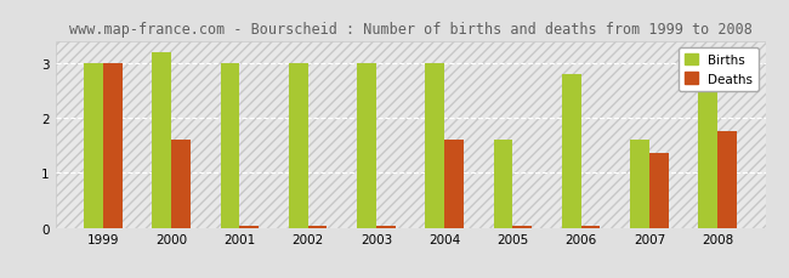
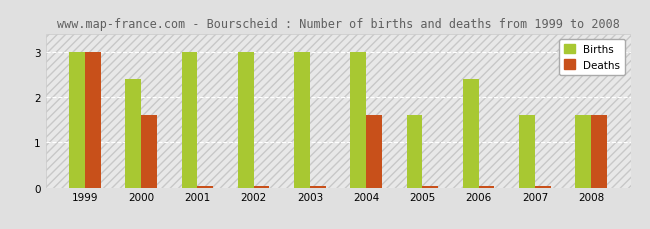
Births/2000: 3.2 -> 2.4
Births/2006: 2.8 -> 2.4
Deaths/2007: 1.35 -> 0.04
Births/2008: 2.5 -> 1.6
Deaths/2008: 1.75 -> 1.60
